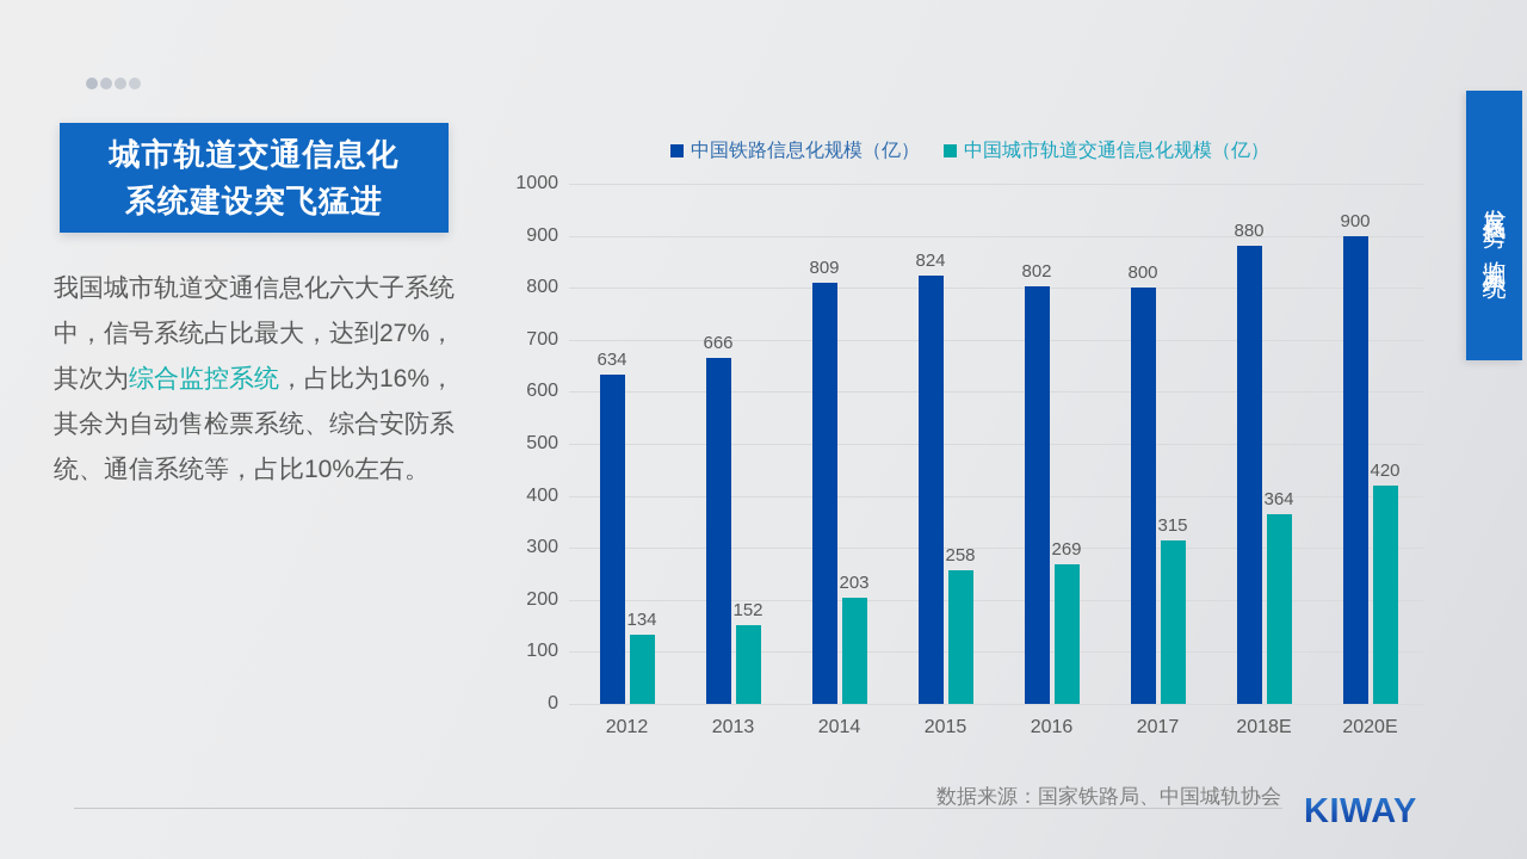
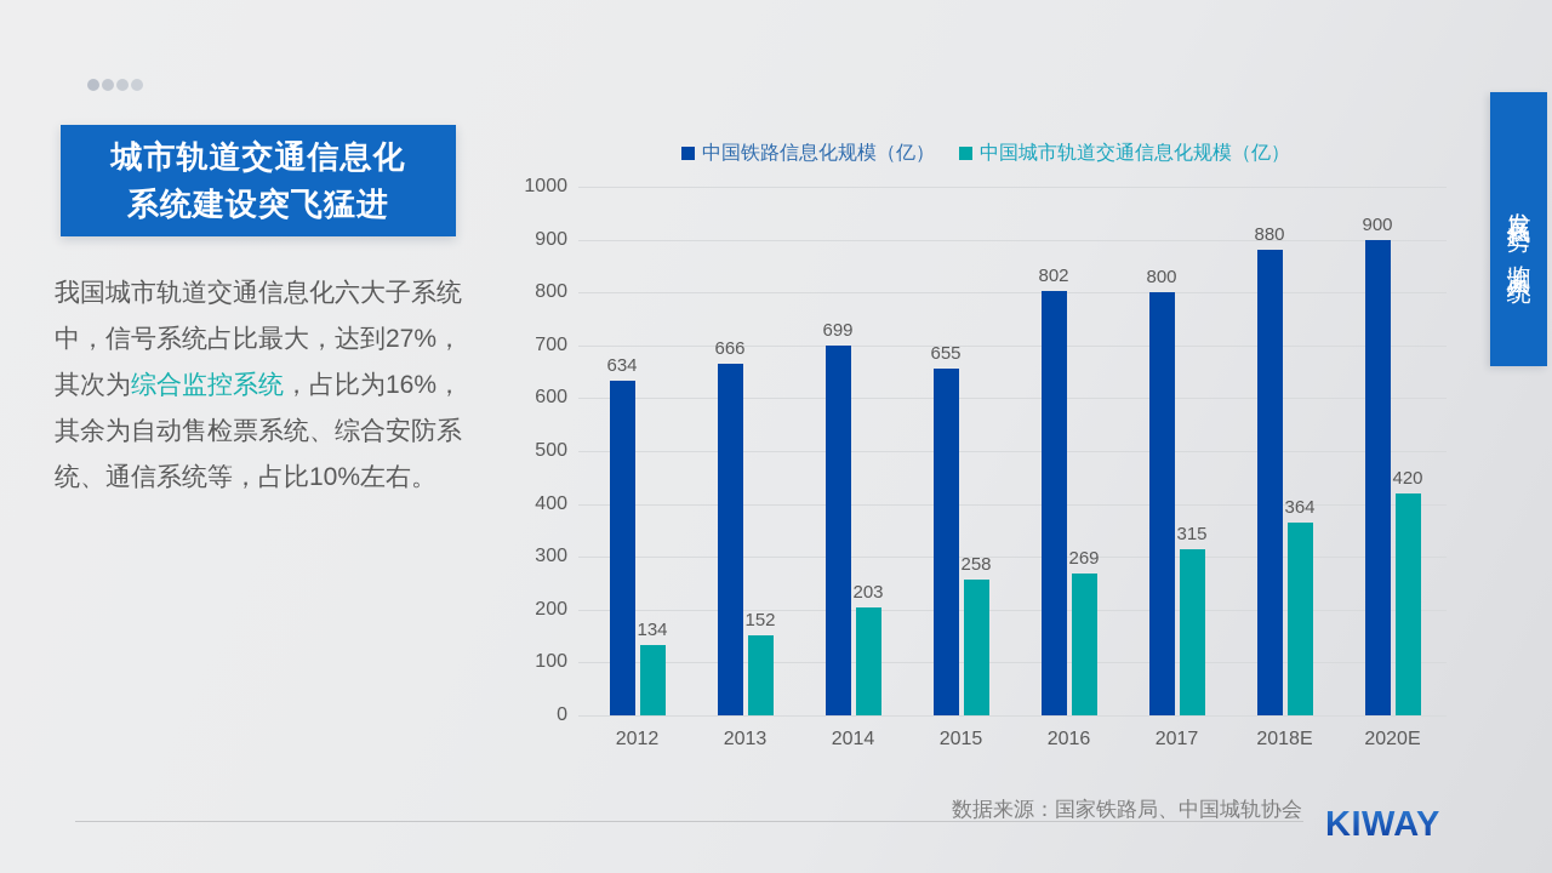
中国铁路信息化规模（亿）/2014: 809 -> 699
中国铁路信息化规模（亿）/2015: 824 -> 655
